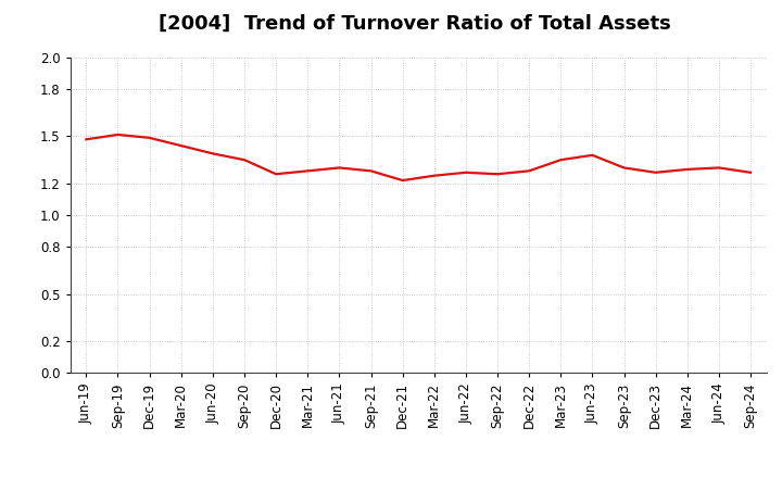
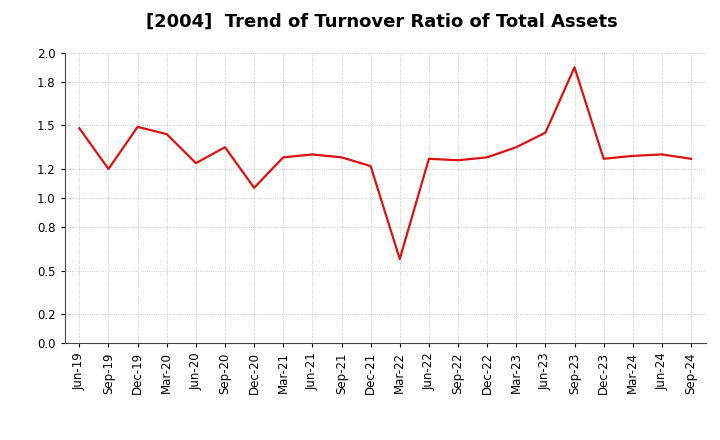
Sep-19: 1.51 -> 1.20
Jun-20: 1.39 -> 1.24
Dec-20: 1.26 -> 1.07
Mar-22: 1.25 -> 0.58
Jun-23: 1.38 -> 1.45
Sep-23: 1.30 -> 1.90
